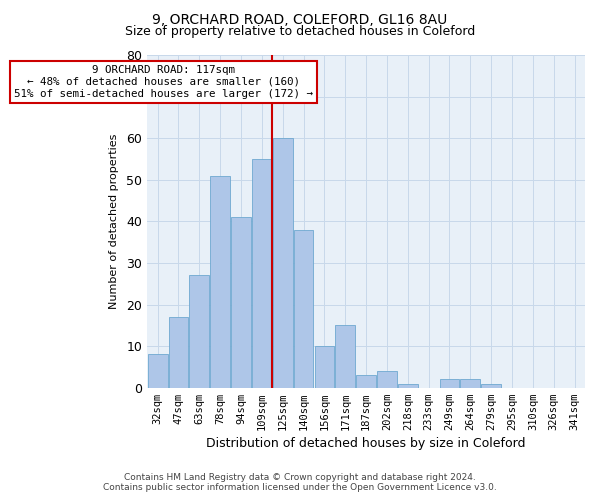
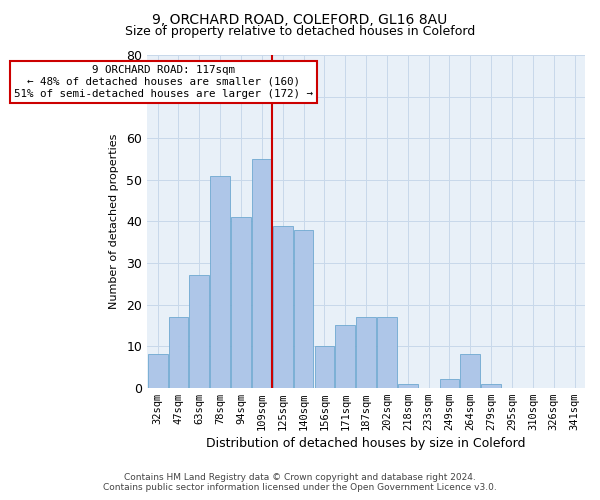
125sqm: 60 -> 39
187sqm: 3 -> 17
202sqm: 4 -> 17
264sqm: 2 -> 8
